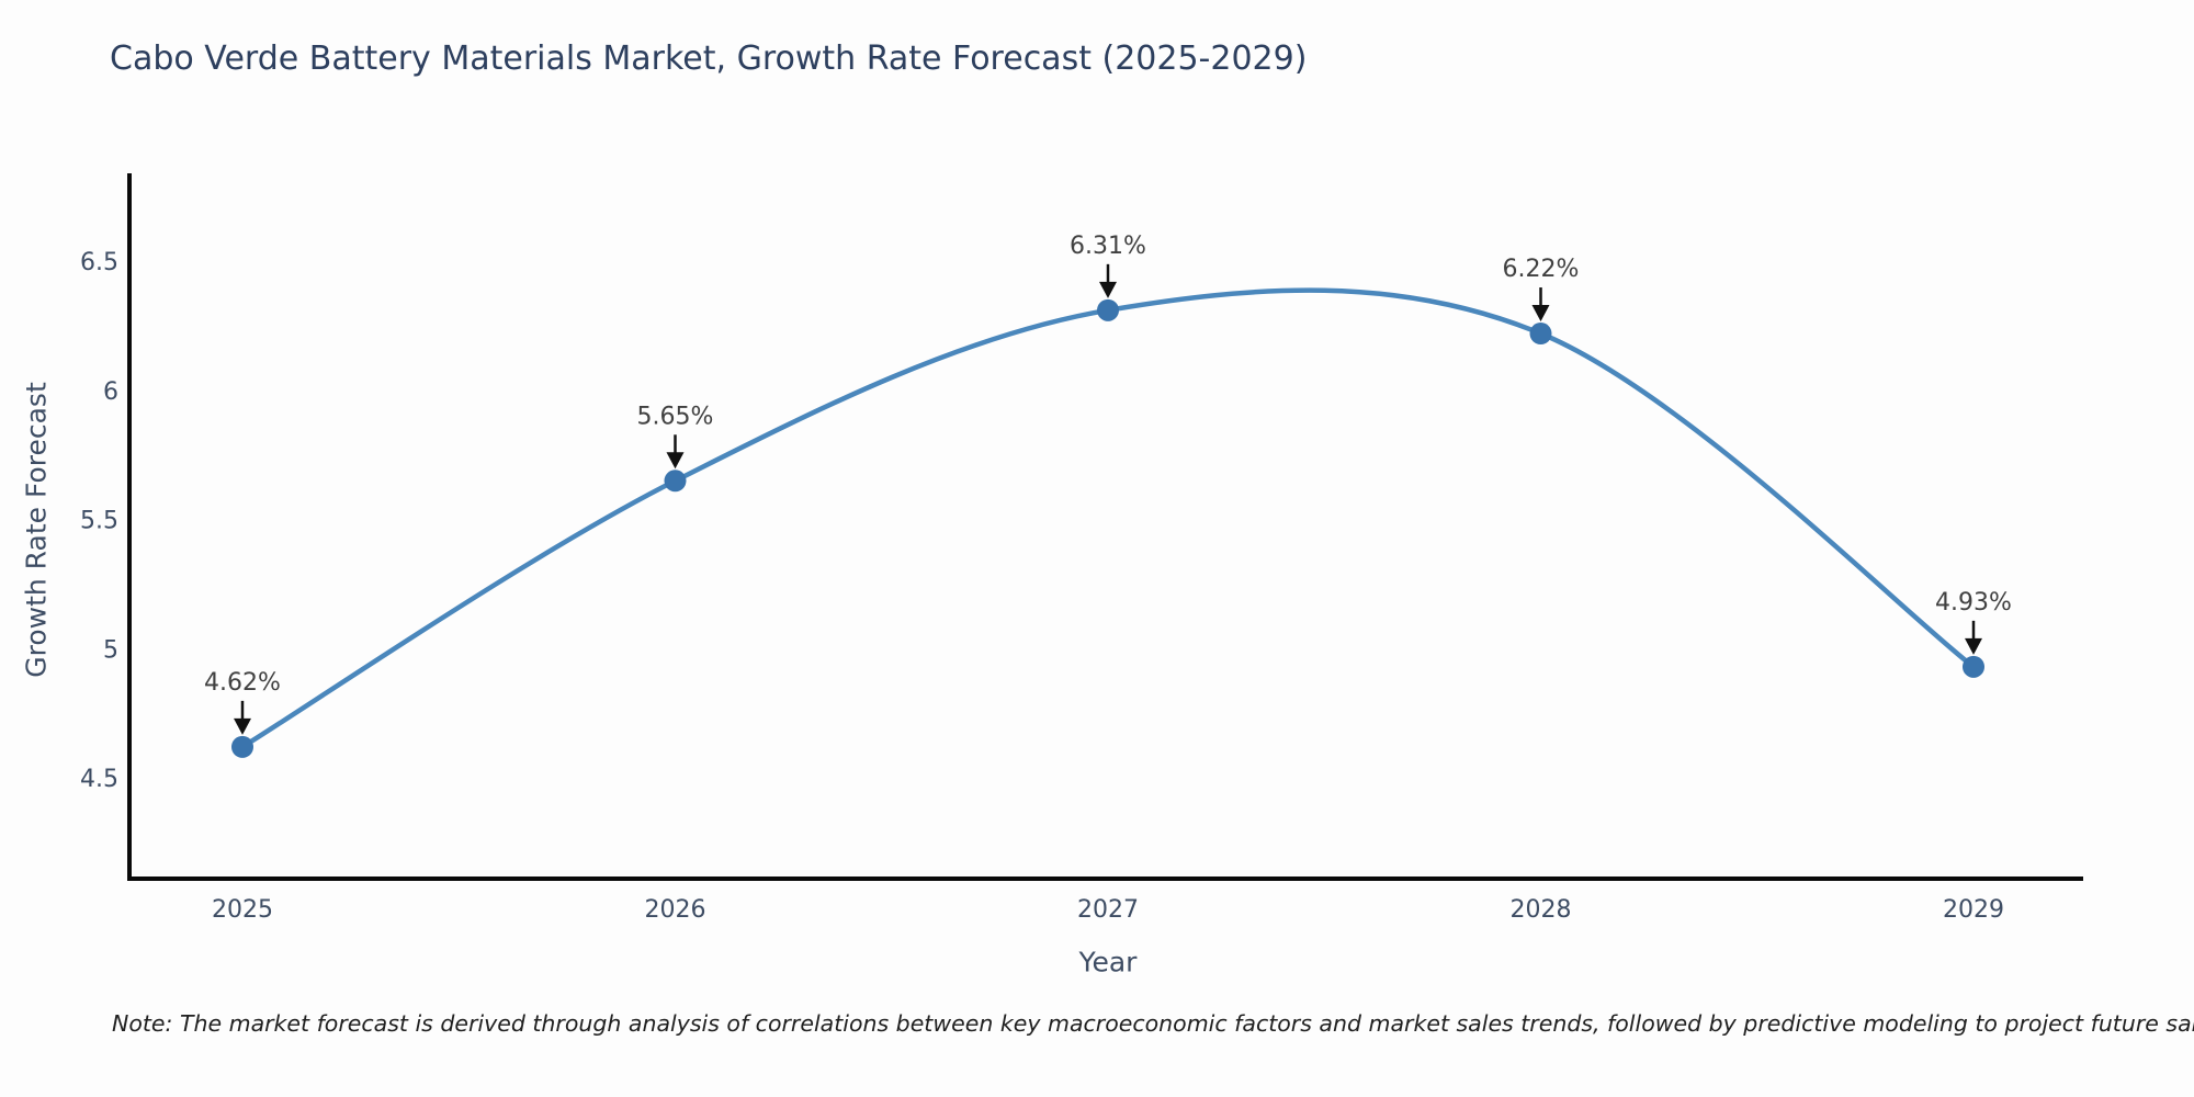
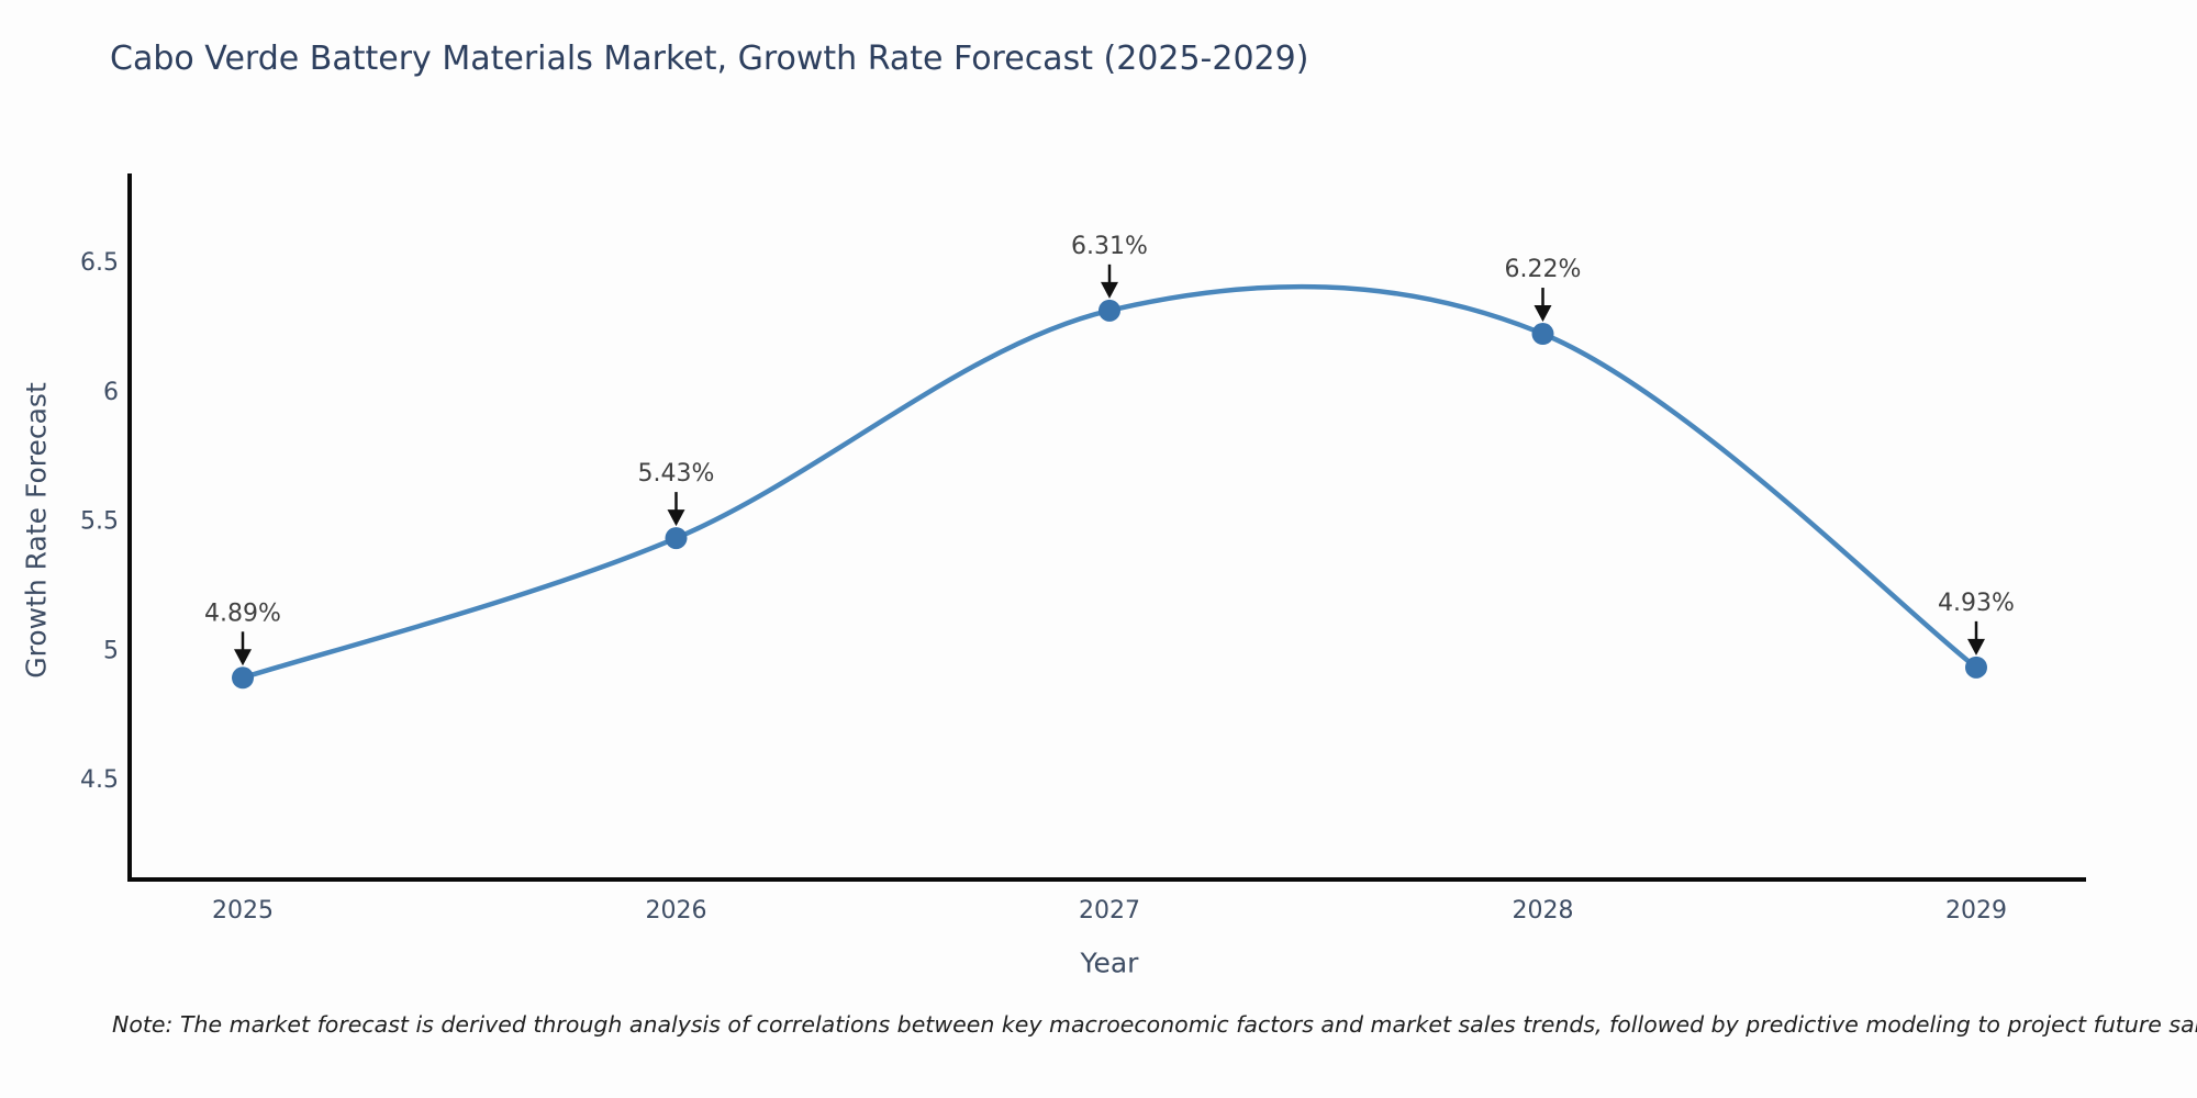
2025: 4.62% -> 4.89%
2026: 5.65% -> 5.43%
